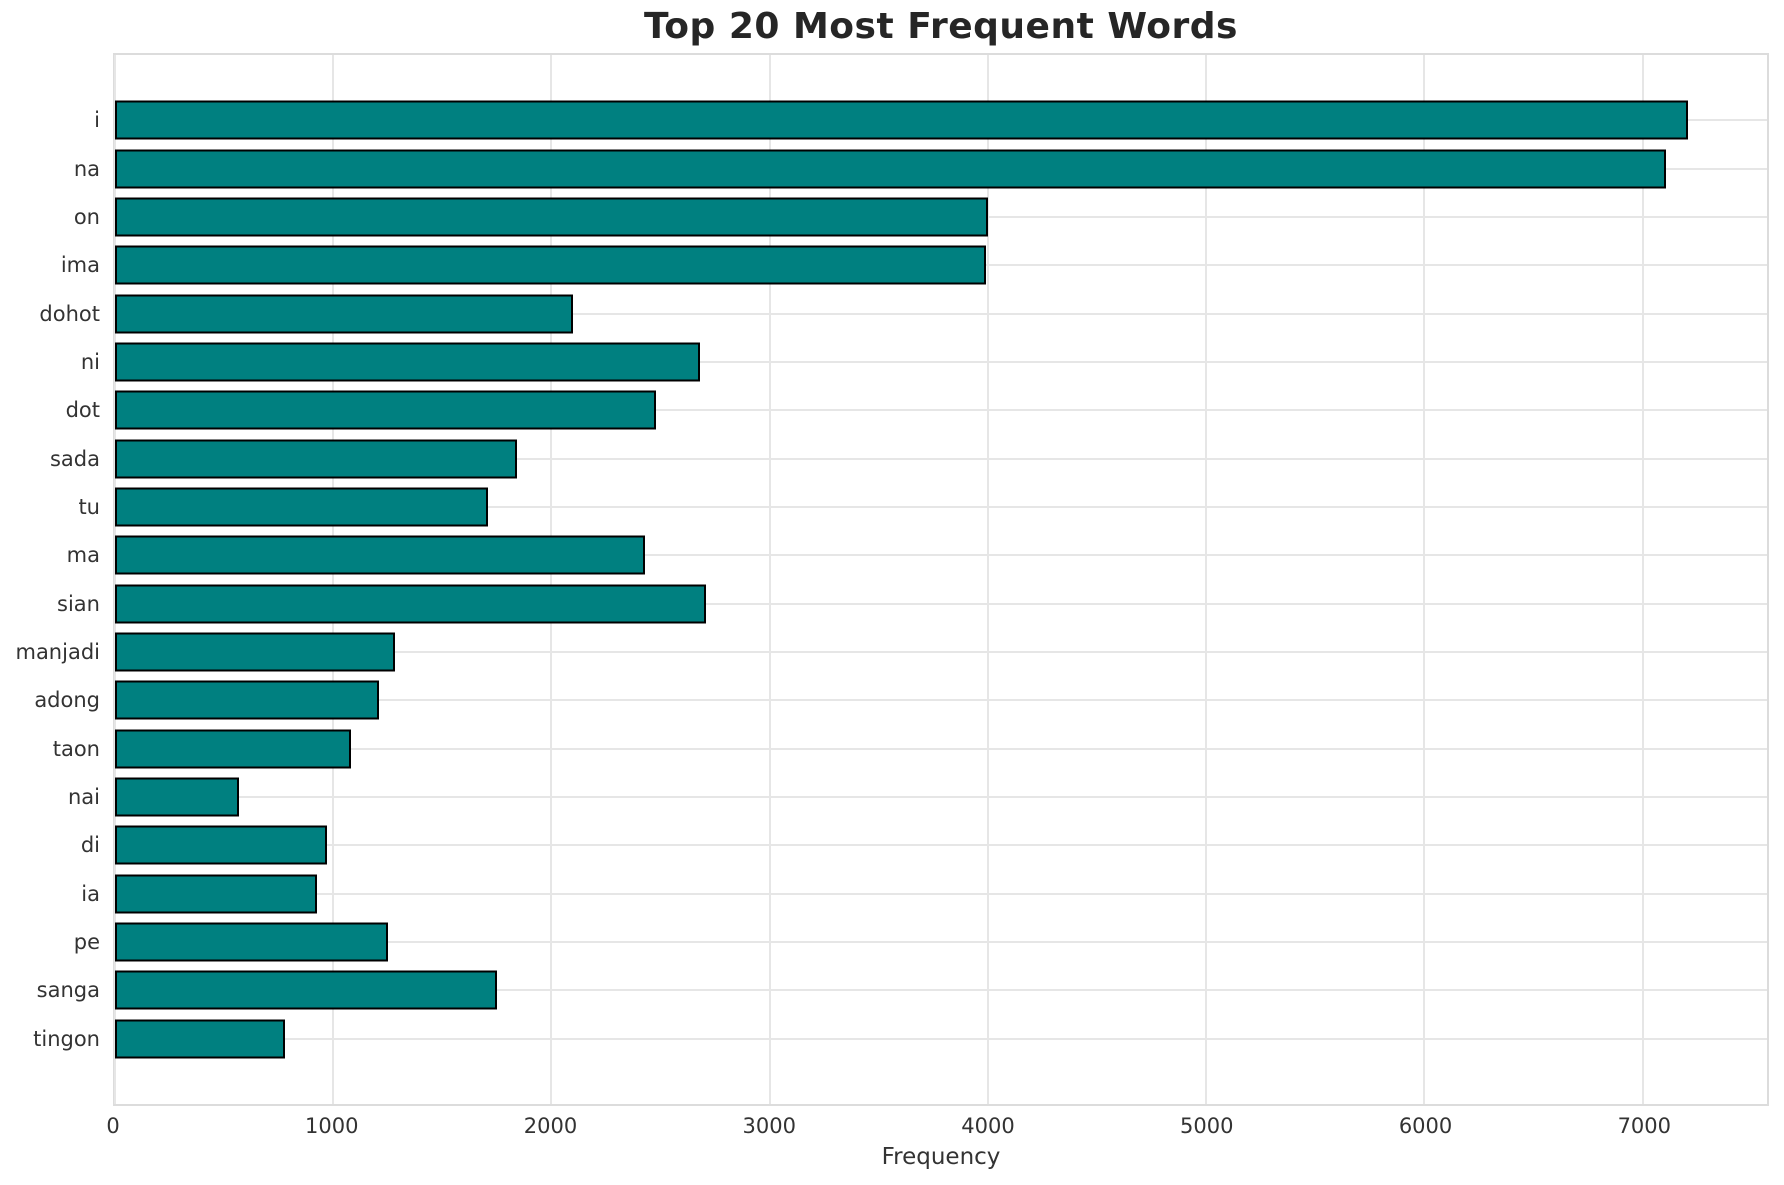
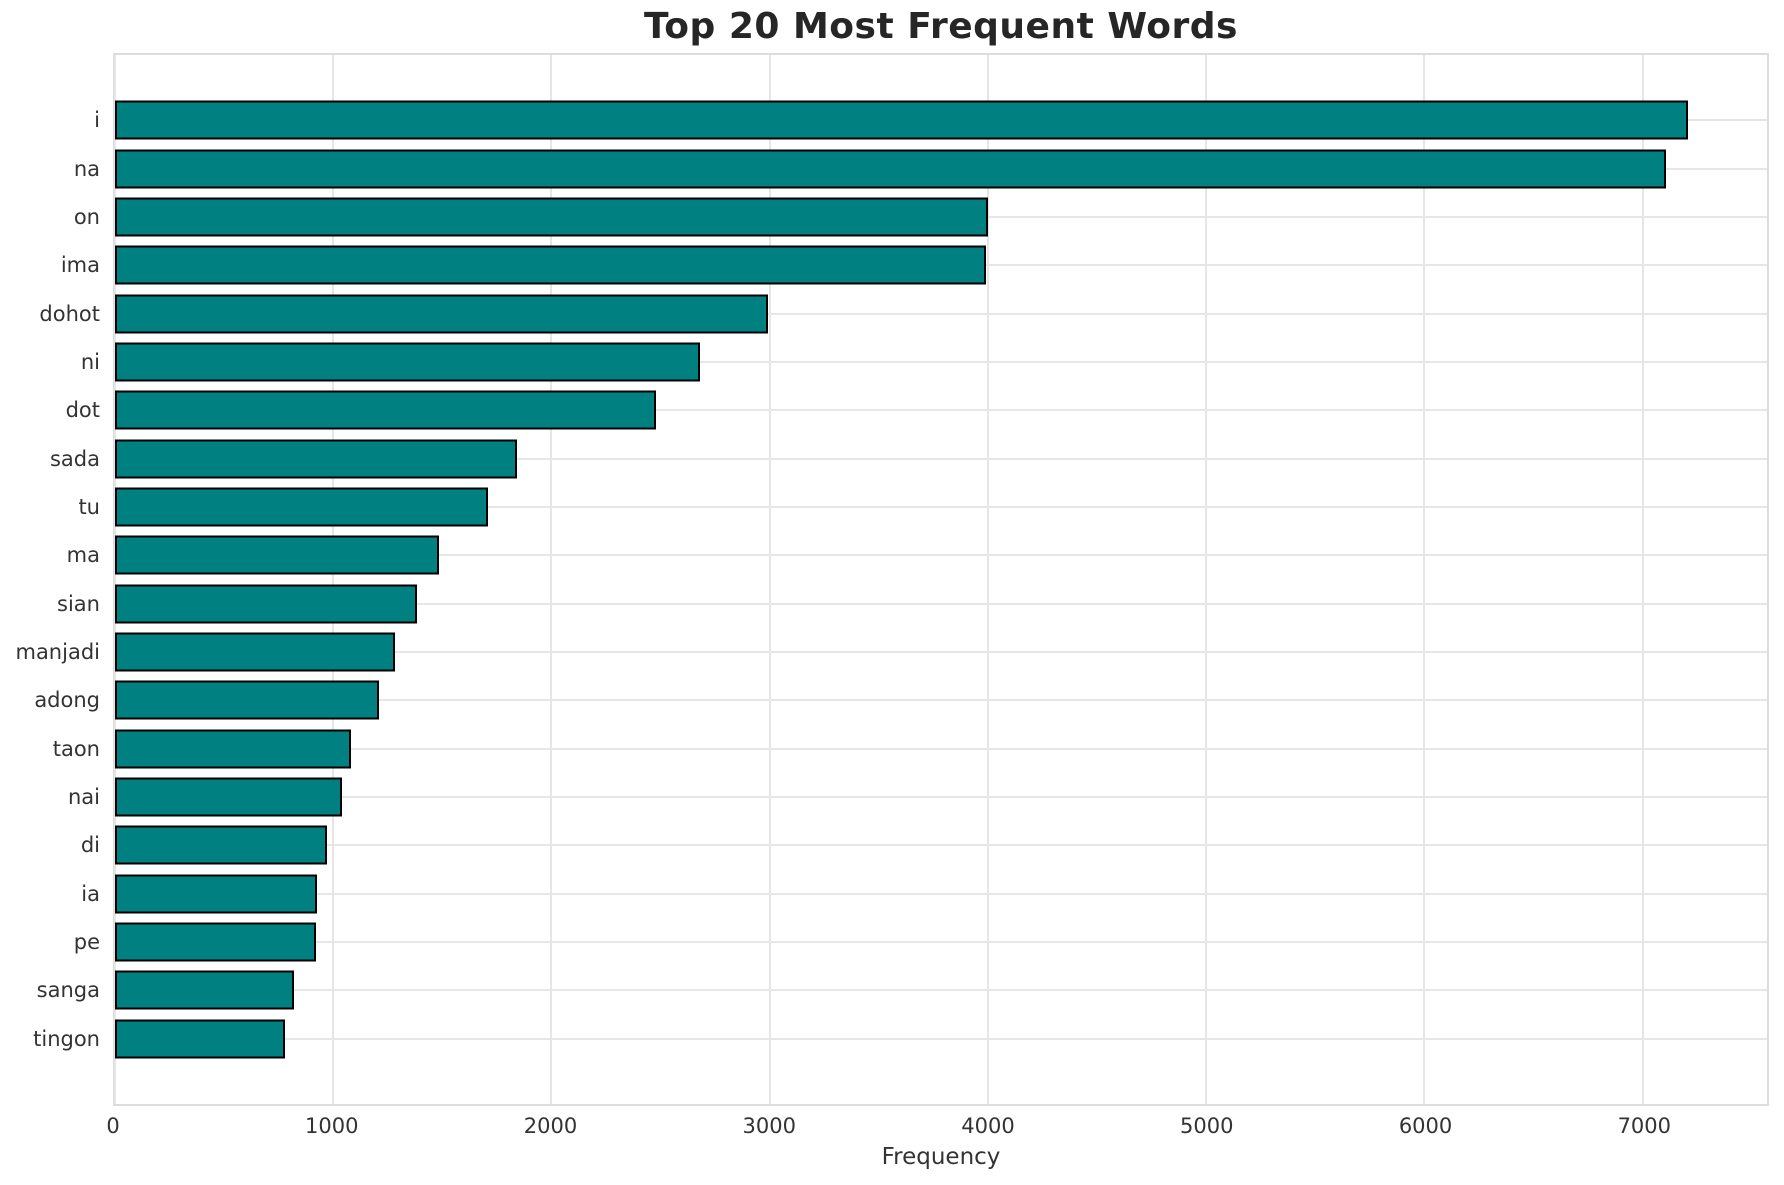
dohot: 2100 -> 2990
ma: 2430 -> 1480
sian: 2710 -> 1380
nai: 570 -> 1040
pe: 1250 -> 920
sanga: 1750 -> 820
